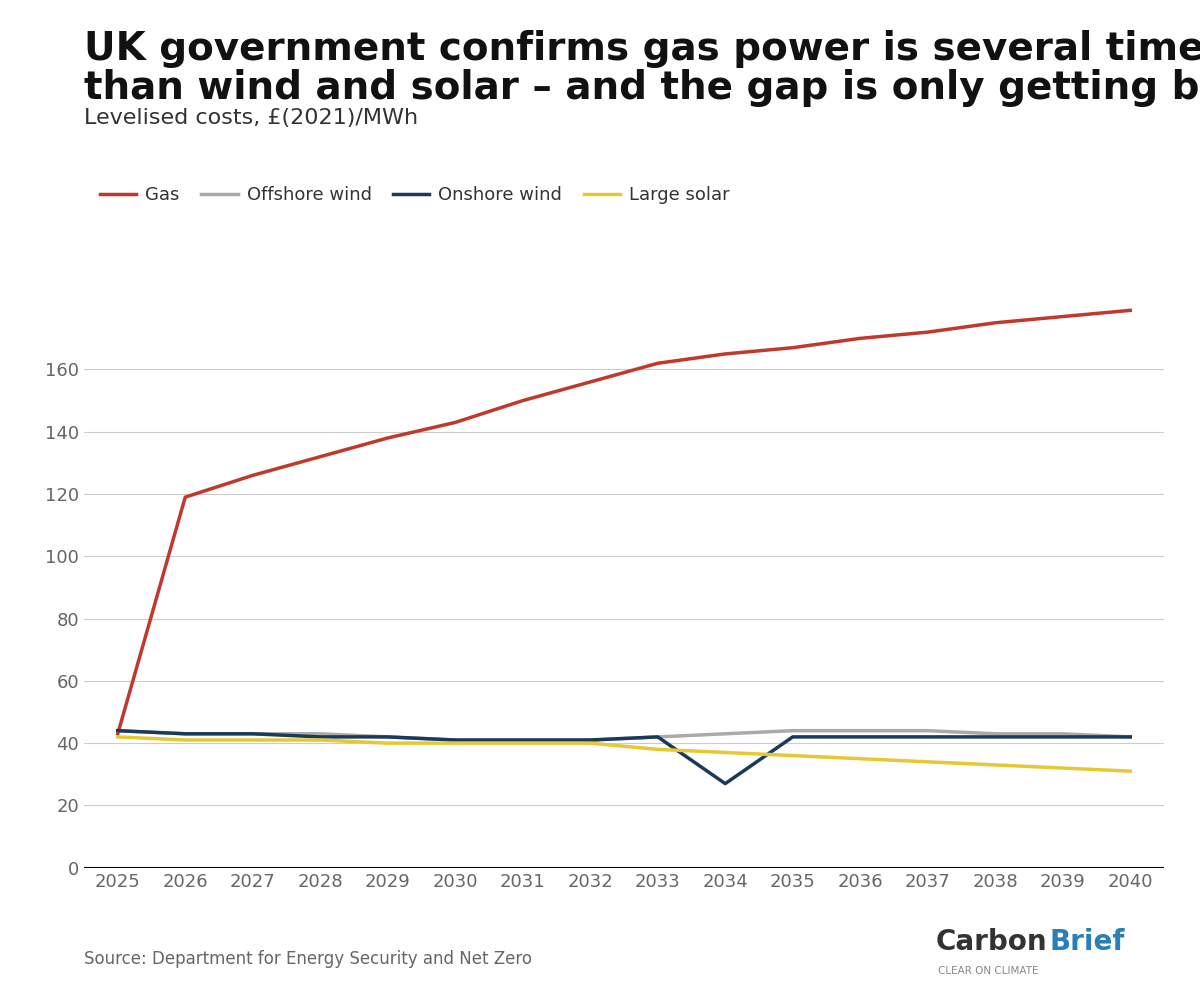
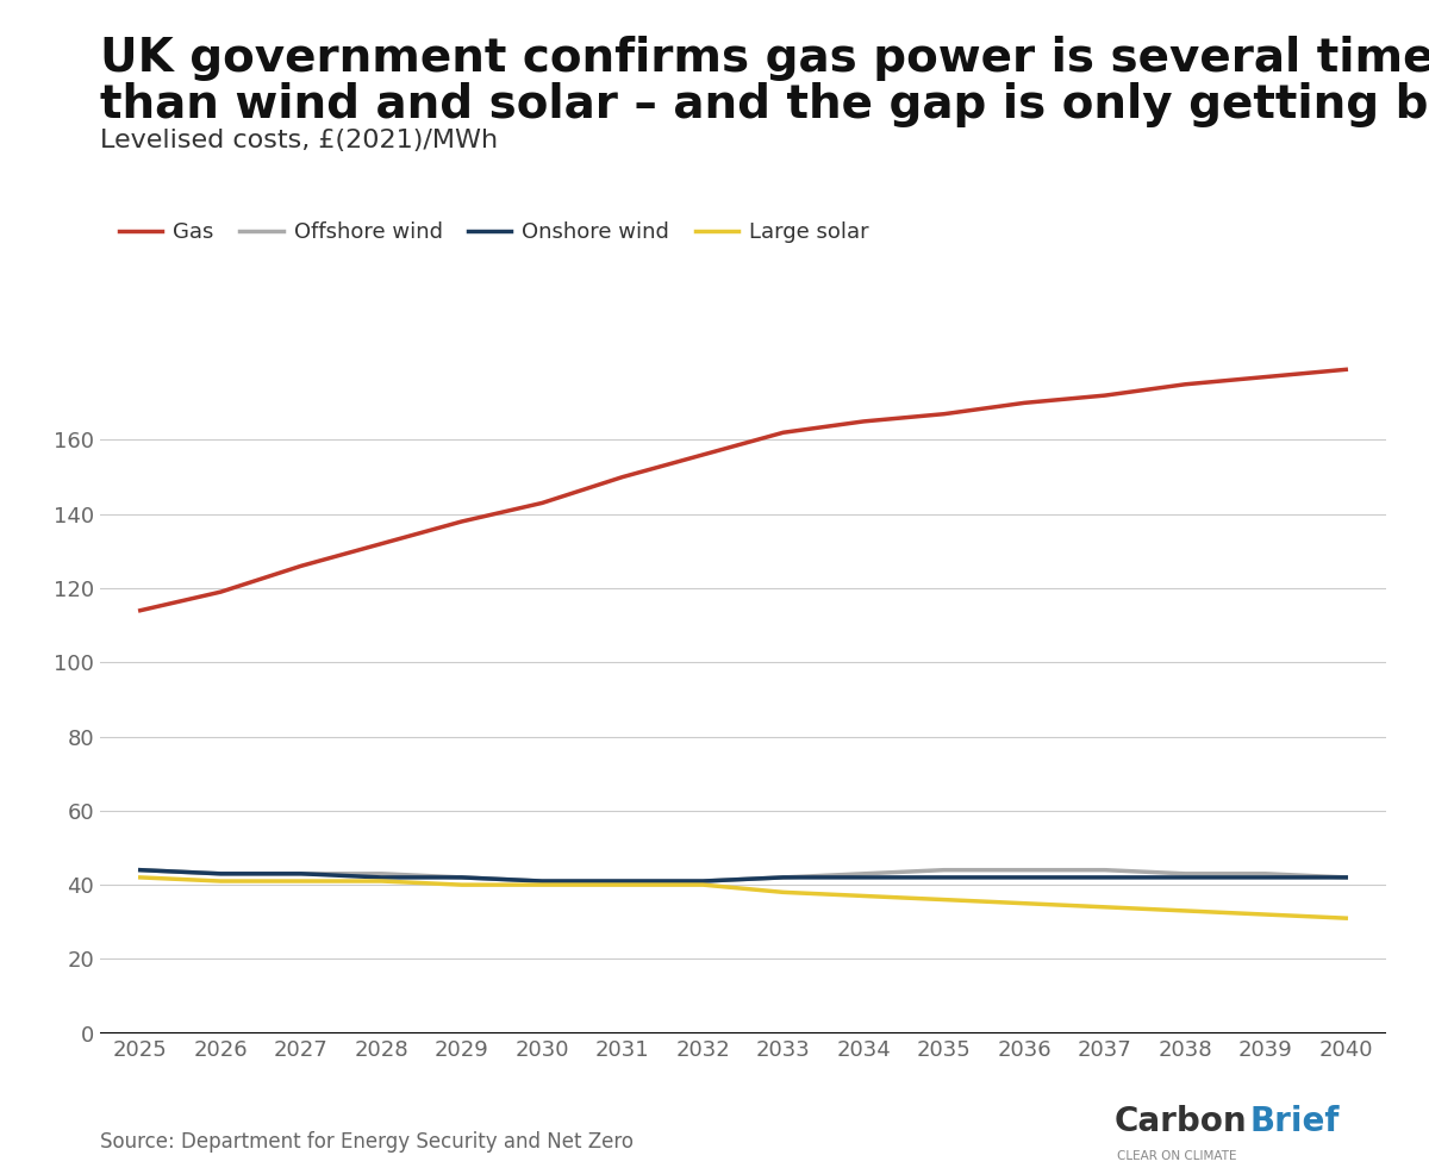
Gas/2025: 43 -> 114
Onshore wind/2034: 27 -> 42
